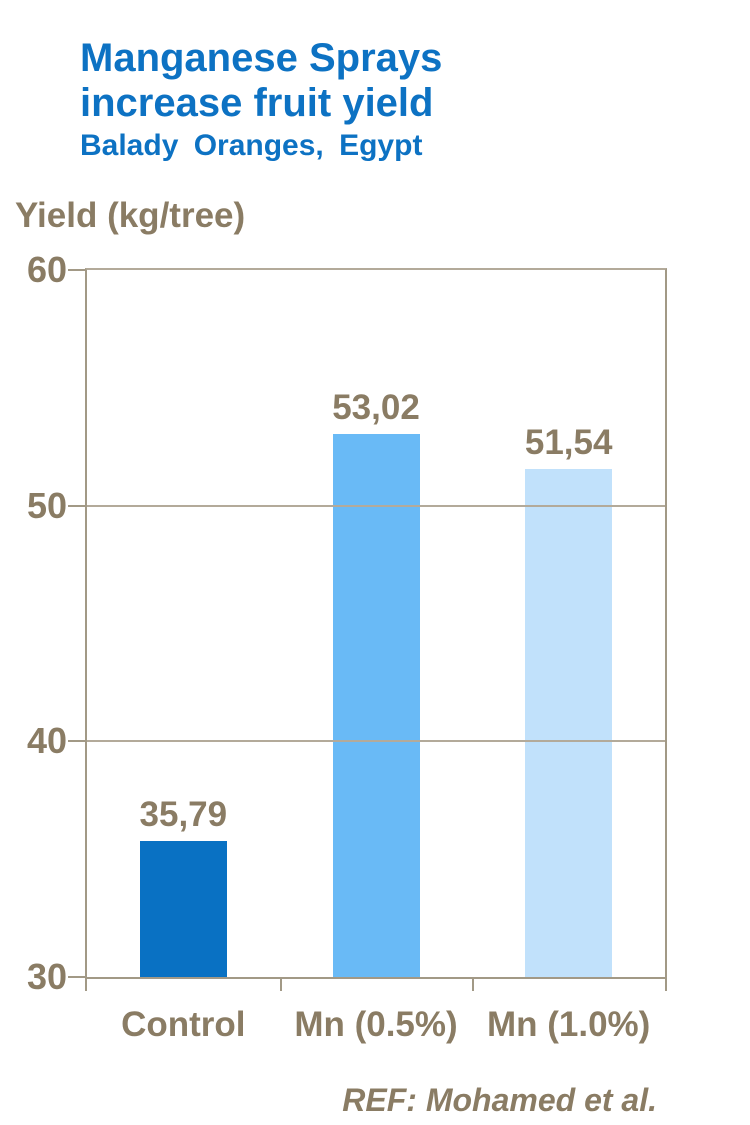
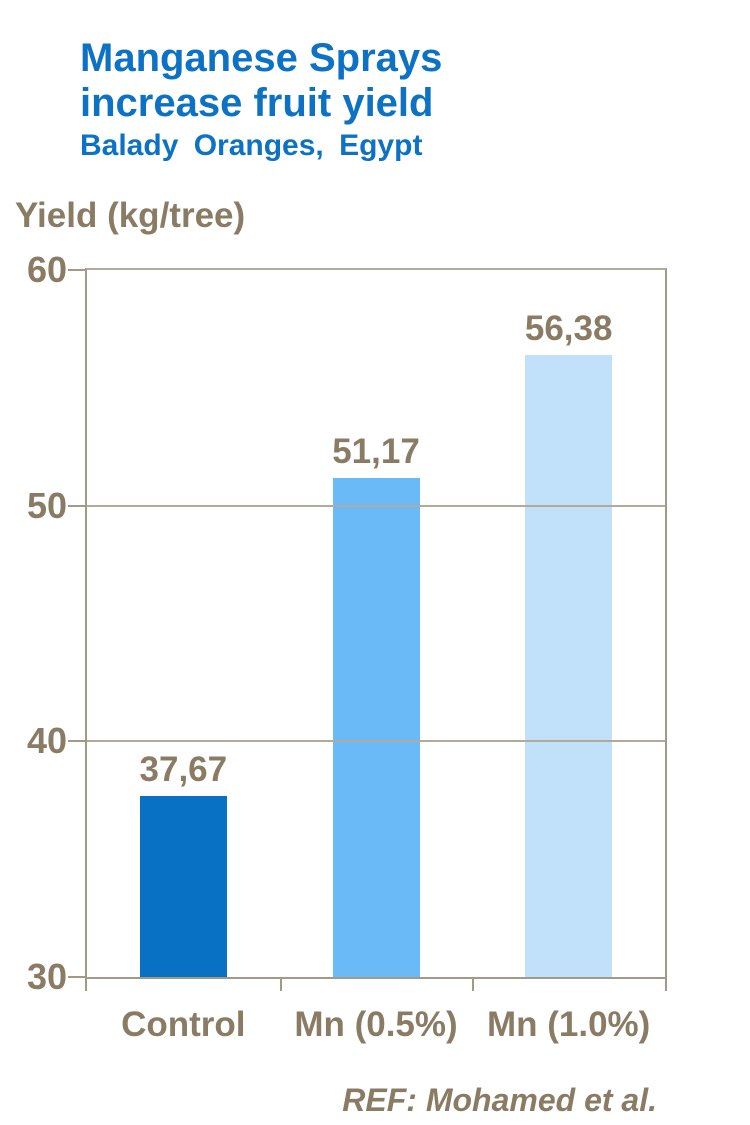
Control: 35,79 -> 37,67
Mn (0.5%): 53,02 -> 51,17
Mn (1.0%): 51,54 -> 56,38
